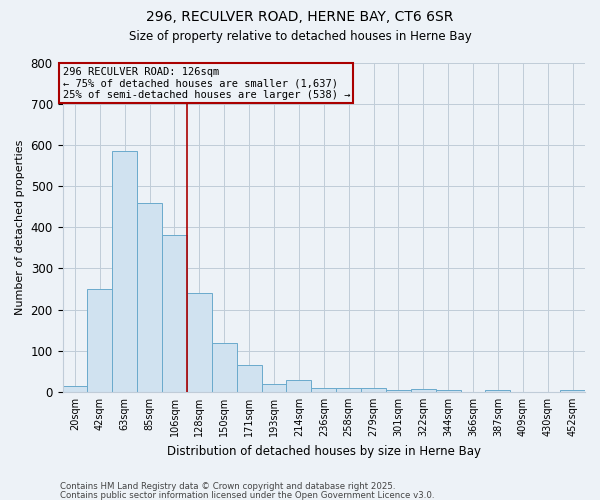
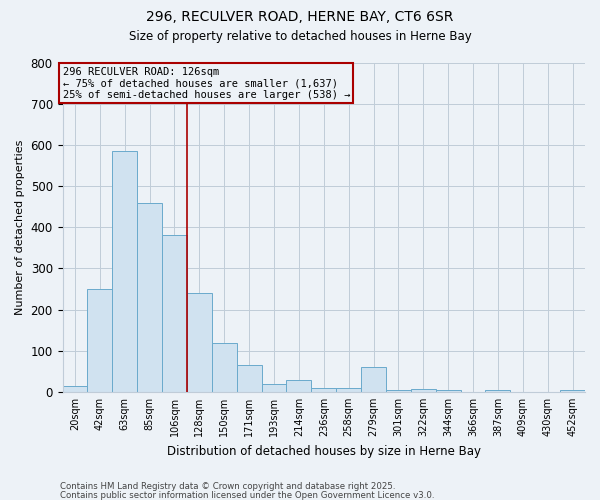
279sqm: 10 -> 60
